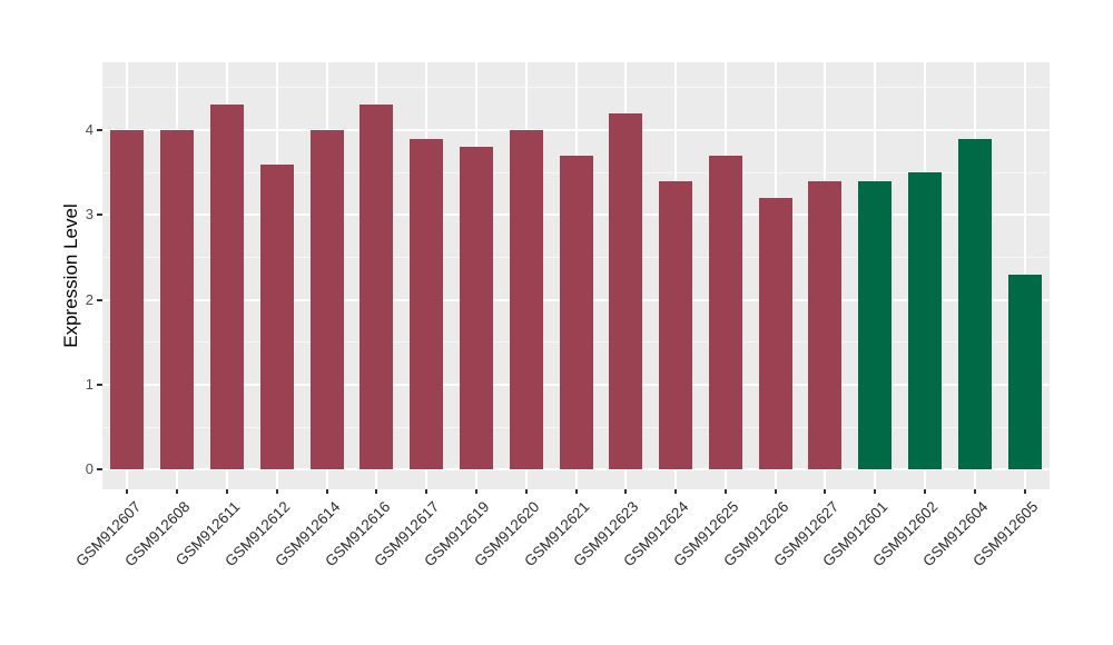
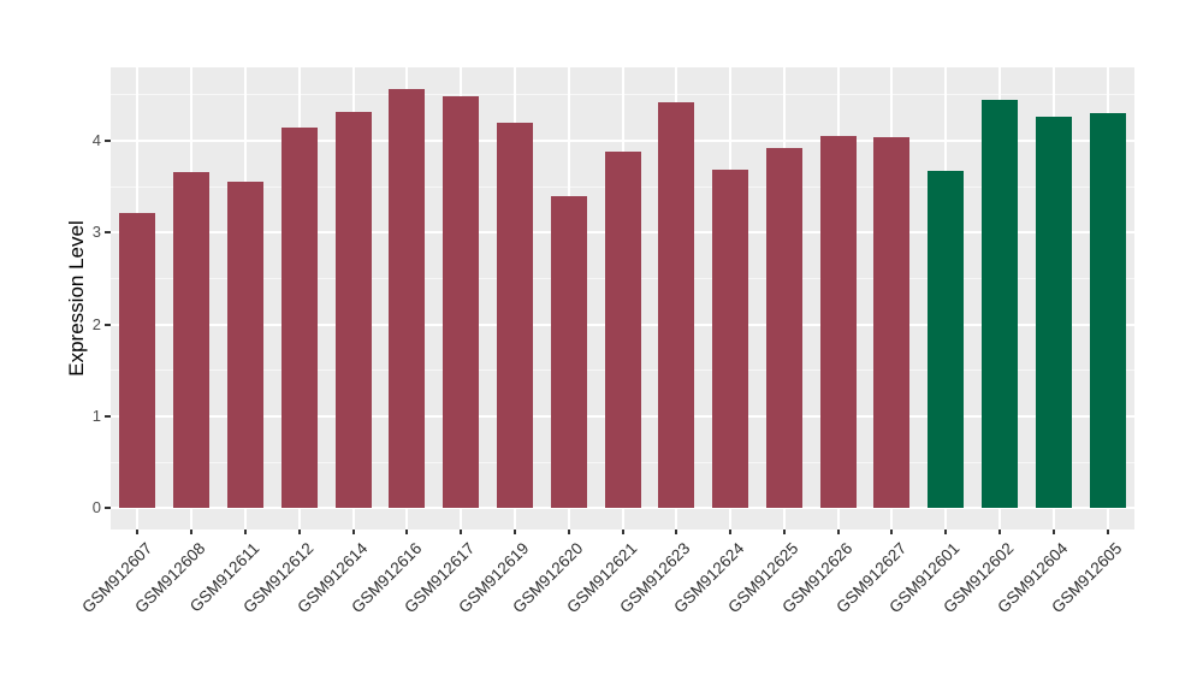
GSM912607: 4.0 -> 3.2
GSM912608: 4.0 -> 3.7
GSM912611: 4.3 -> 3.6
GSM912612: 3.6 -> 4.2
GSM912614: 4.0 -> 4.3
GSM912616: 4.3 -> 4.6
GSM912617: 3.9 -> 4.5
GSM912619: 3.8 -> 4.2
GSM912620: 4.0 -> 3.4
GSM912621: 3.7 -> 3.9
GSM912623: 4.2 -> 4.4
GSM912624: 3.4 -> 3.7
GSM912625: 3.7 -> 3.9
GSM912626: 3.2 -> 4.0
GSM912627: 3.4 -> 4.0
GSM912601: 3.4 -> 3.7
GSM912602: 3.5 -> 4.4
GSM912604: 3.9 -> 4.3
GSM912605: 2.3 -> 4.3
